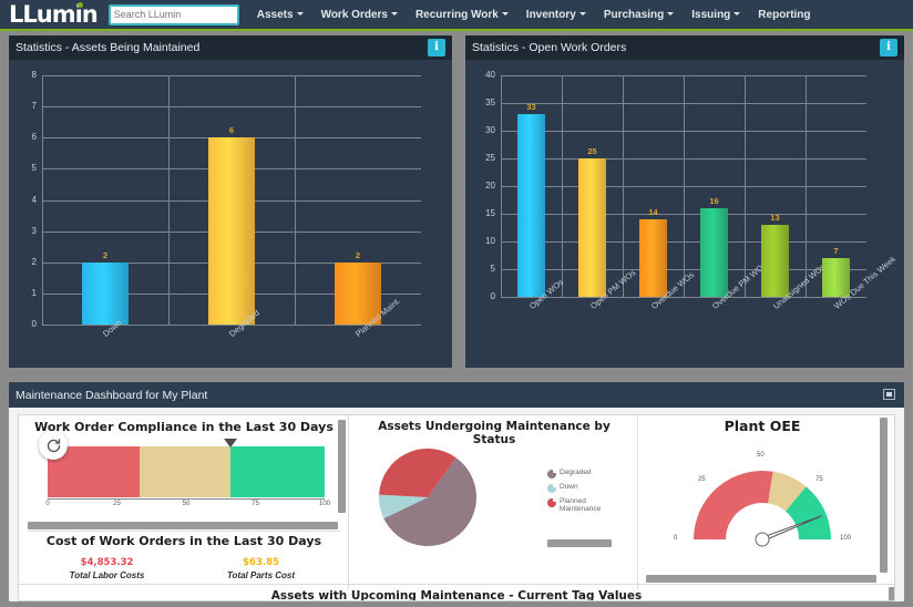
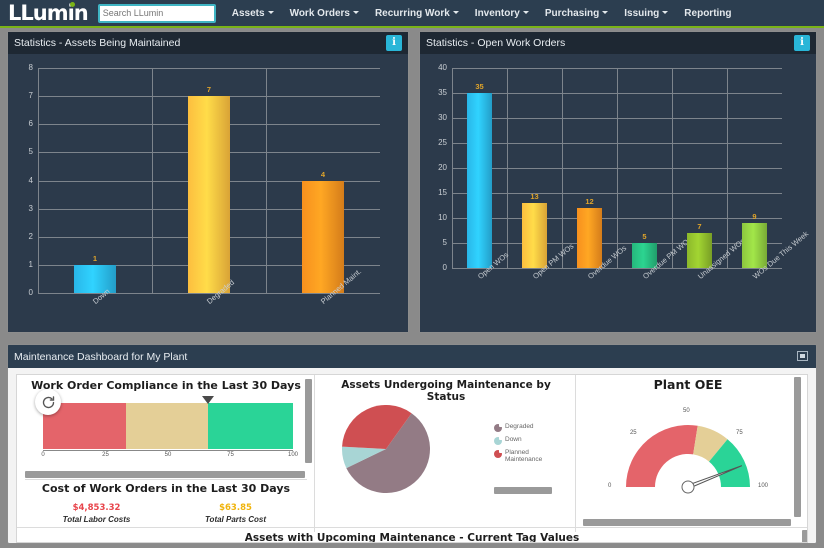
Statistics - Assets Being Maintained/Down: 2 -> 1
Statistics - Assets Being Maintained/Degraded: 6 -> 7
Statistics - Assets Being Maintained/Planned Maint.: 2 -> 4
Statistics - Open Work Orders/Open WOs: 33 -> 35
Statistics - Open Work Orders/Open PM WOs: 25 -> 13
Statistics - Open Work Orders/Overdue WOs: 14 -> 12
Statistics - Open Work Orders/Overdue PM WOs: 16 -> 5
Statistics - Open Work Orders/Unassigned WOs: 13 -> 7
Statistics - Open Work Orders/WOs Due This Week: 7 -> 9
